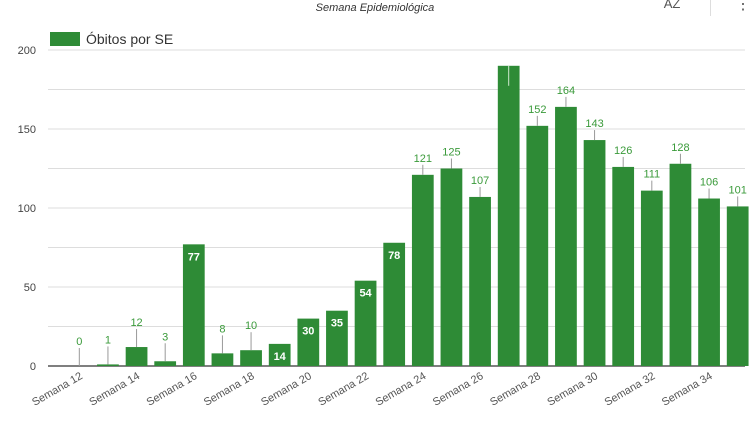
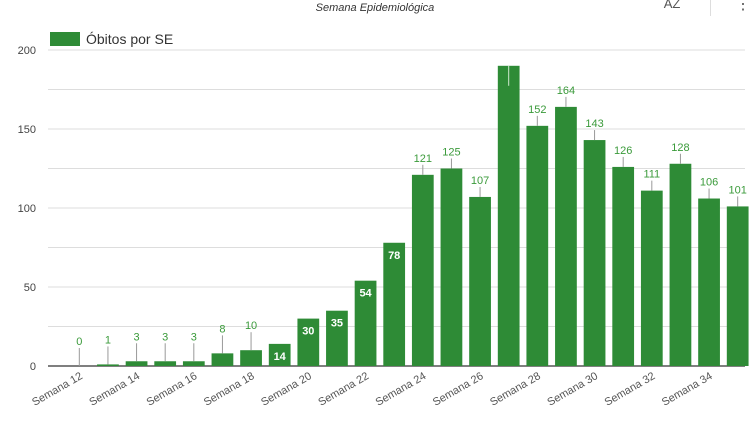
Semana 14: 12 -> 3
Semana 16: 77 -> 3
